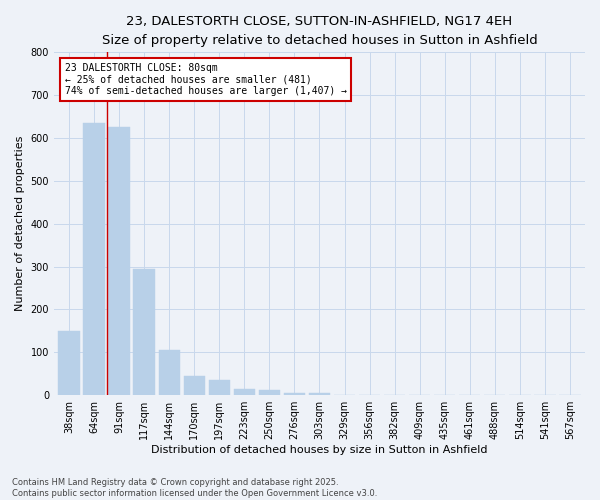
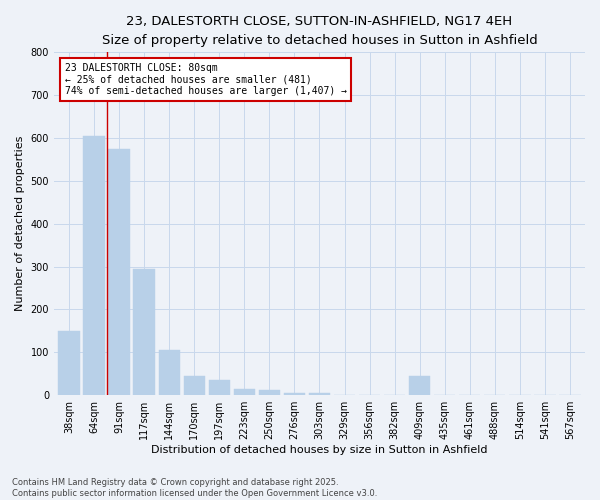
64sqm: 635 -> 605
91sqm: 625 -> 575
409sqm: 1 -> 45
